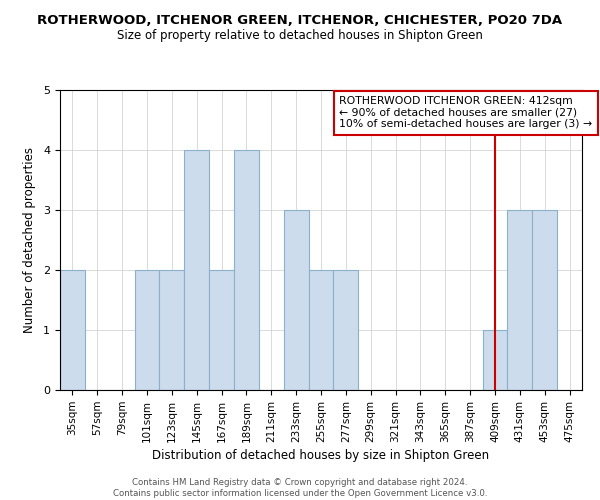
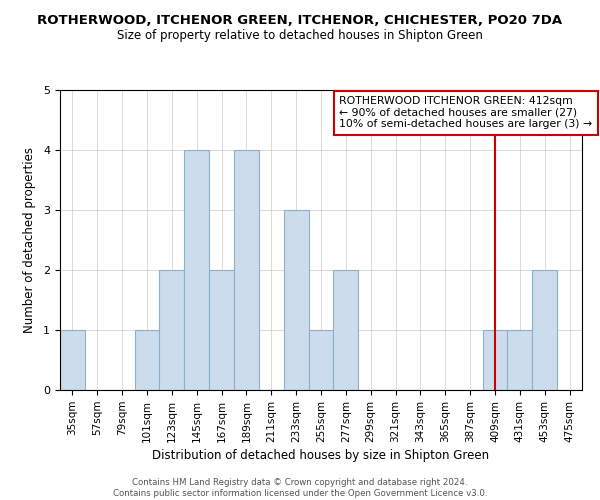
35sqm: 2 -> 1
101sqm: 2 -> 1
255sqm: 2 -> 1
431sqm: 3 -> 1
453sqm: 3 -> 2
